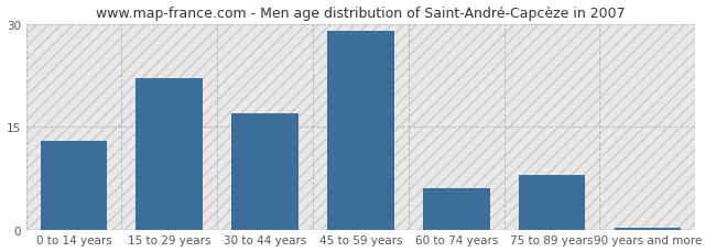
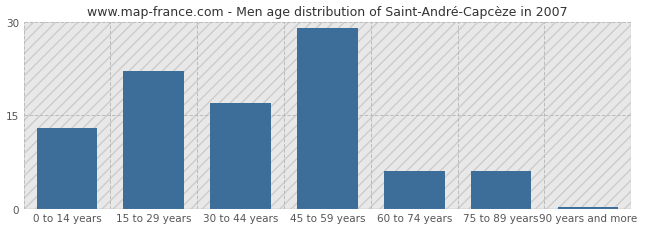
75 to 89 years: 8.0 -> 6.0
